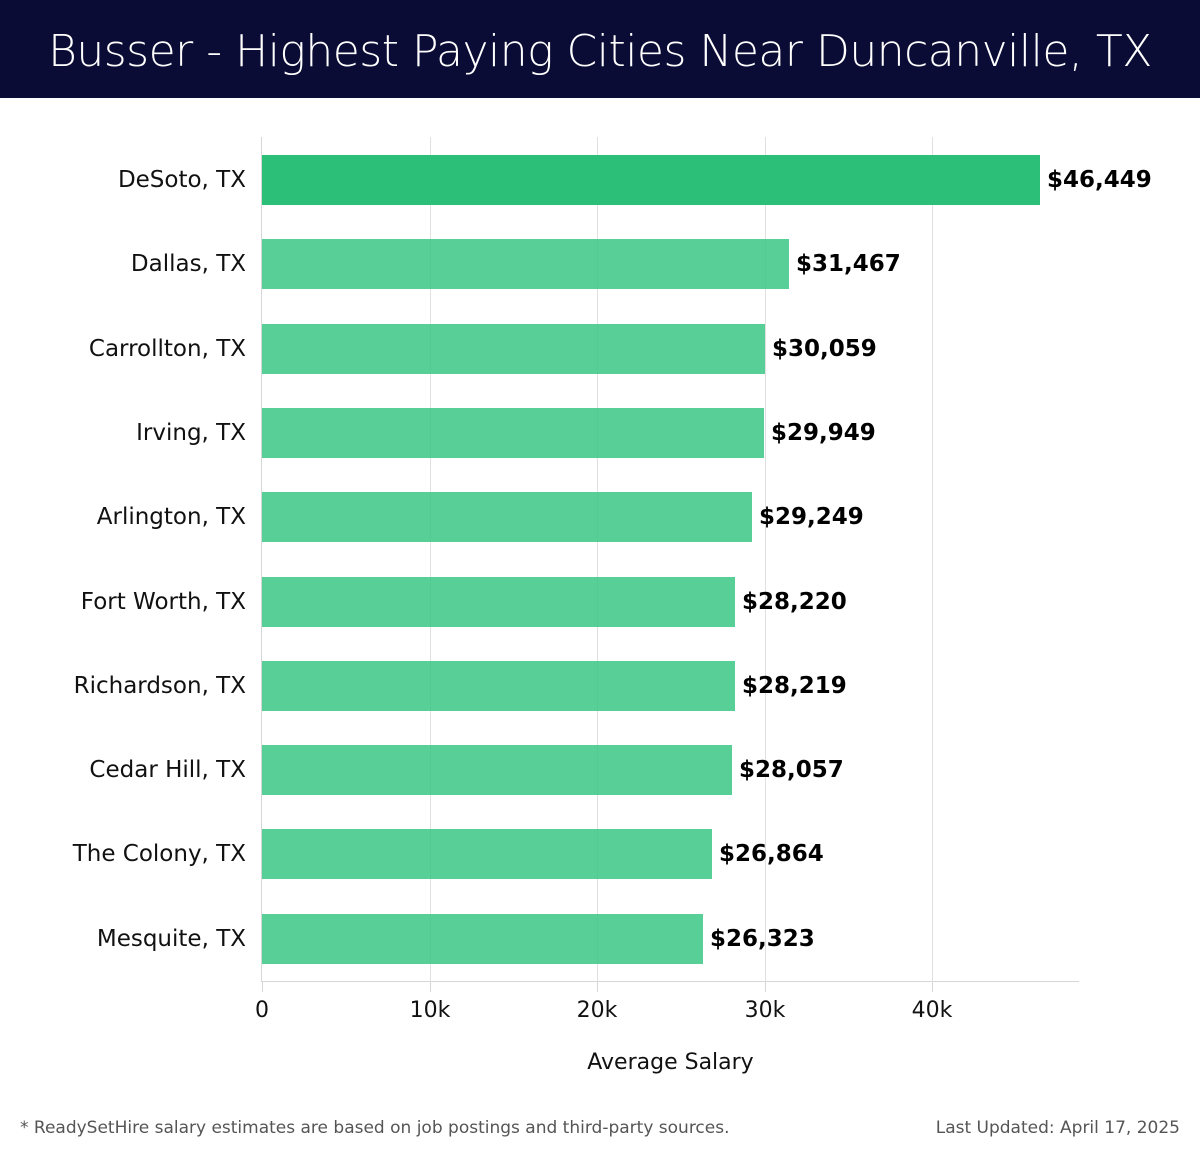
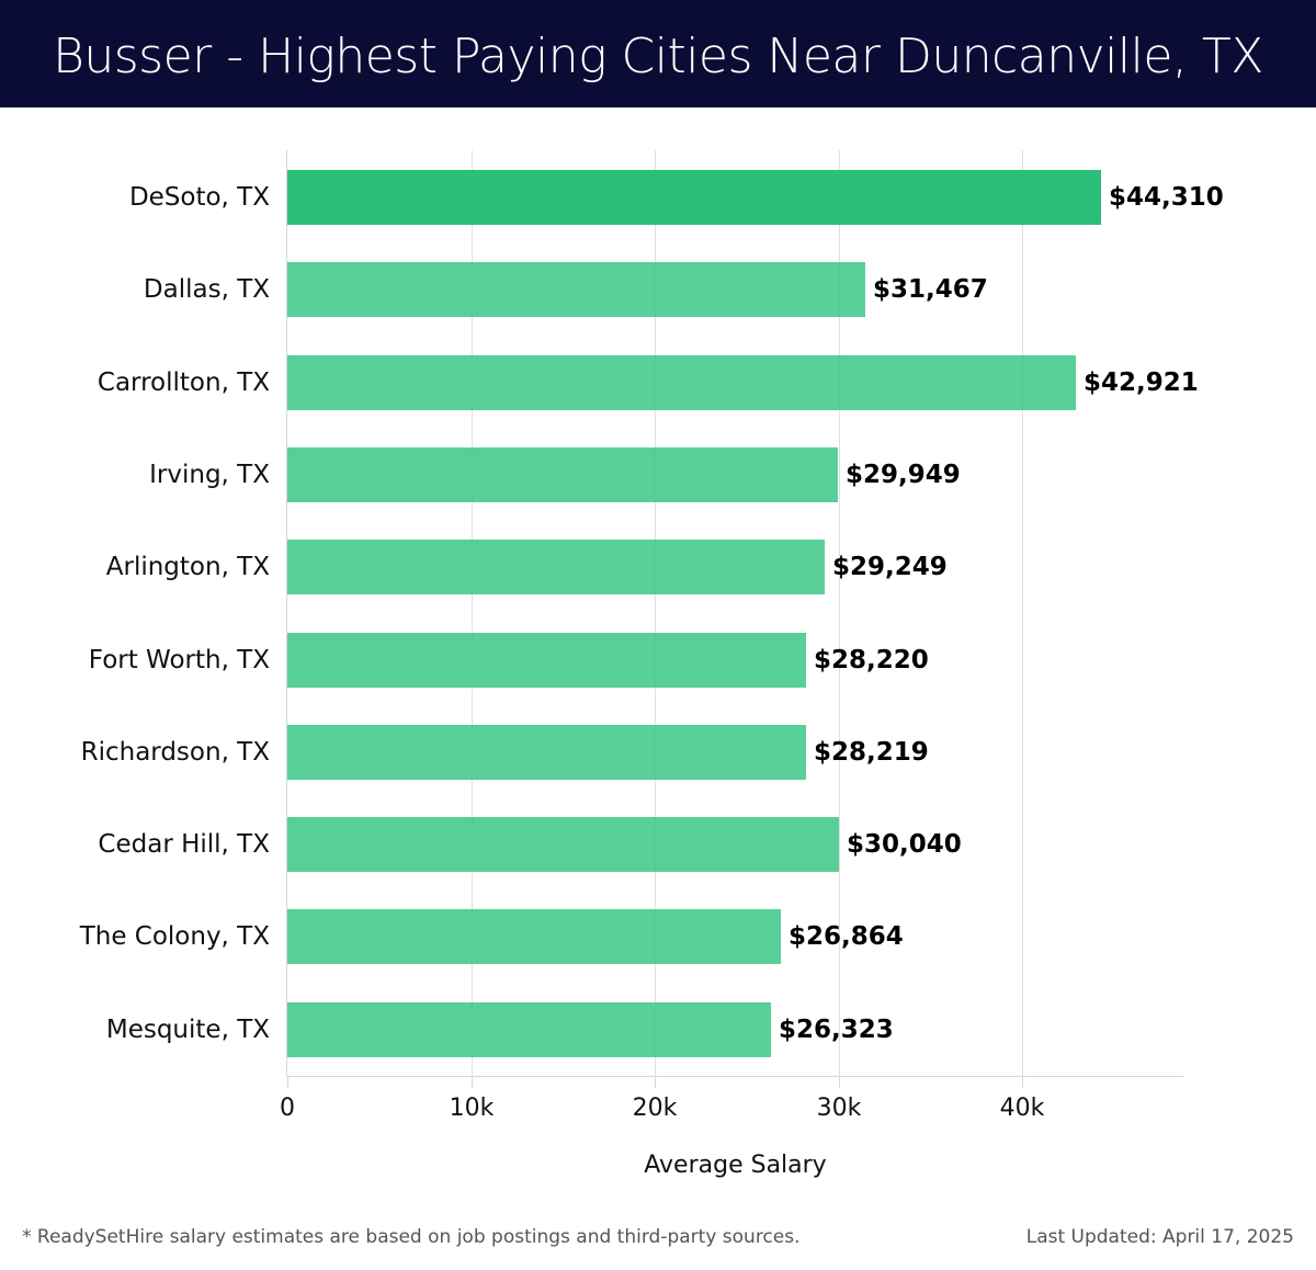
DeSoto, TX: $46,449 -> $44,310
Carrollton, TX: $30,059 -> $42,921
Cedar Hill, TX: $28,057 -> $30,040
